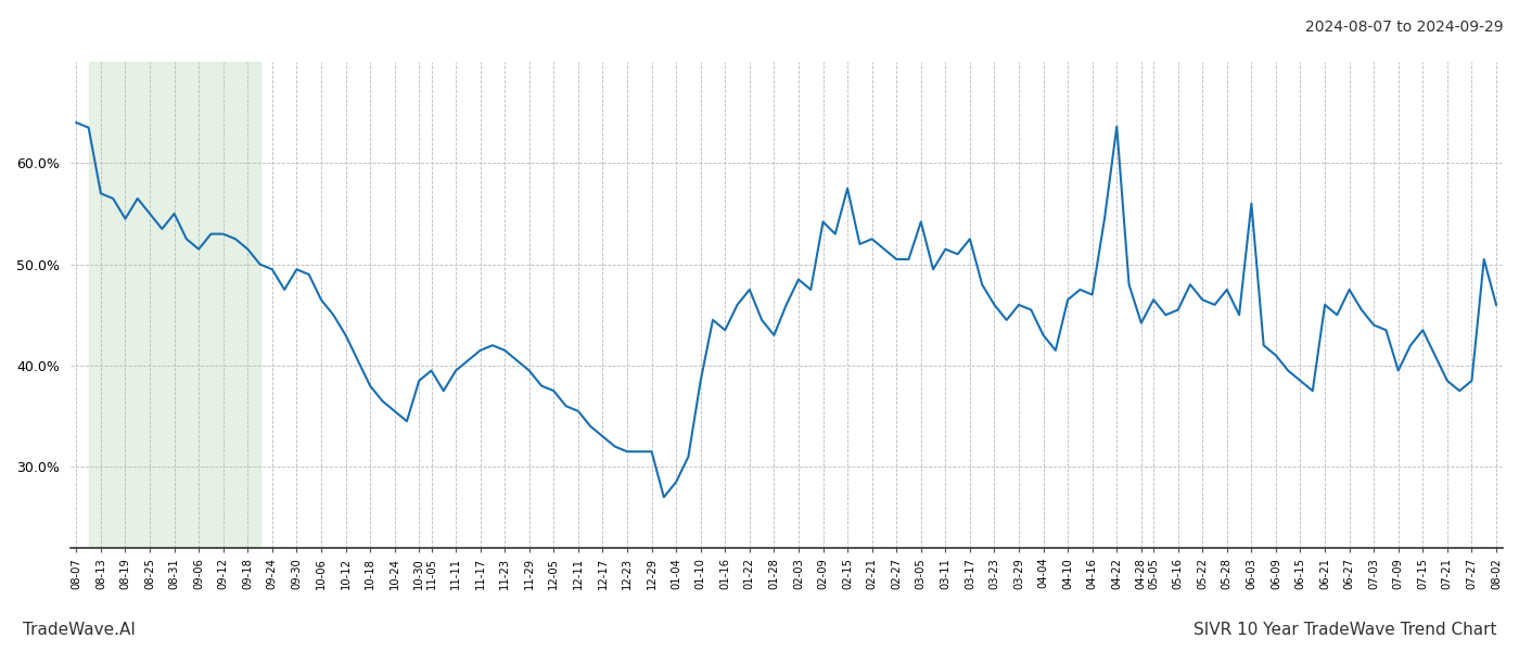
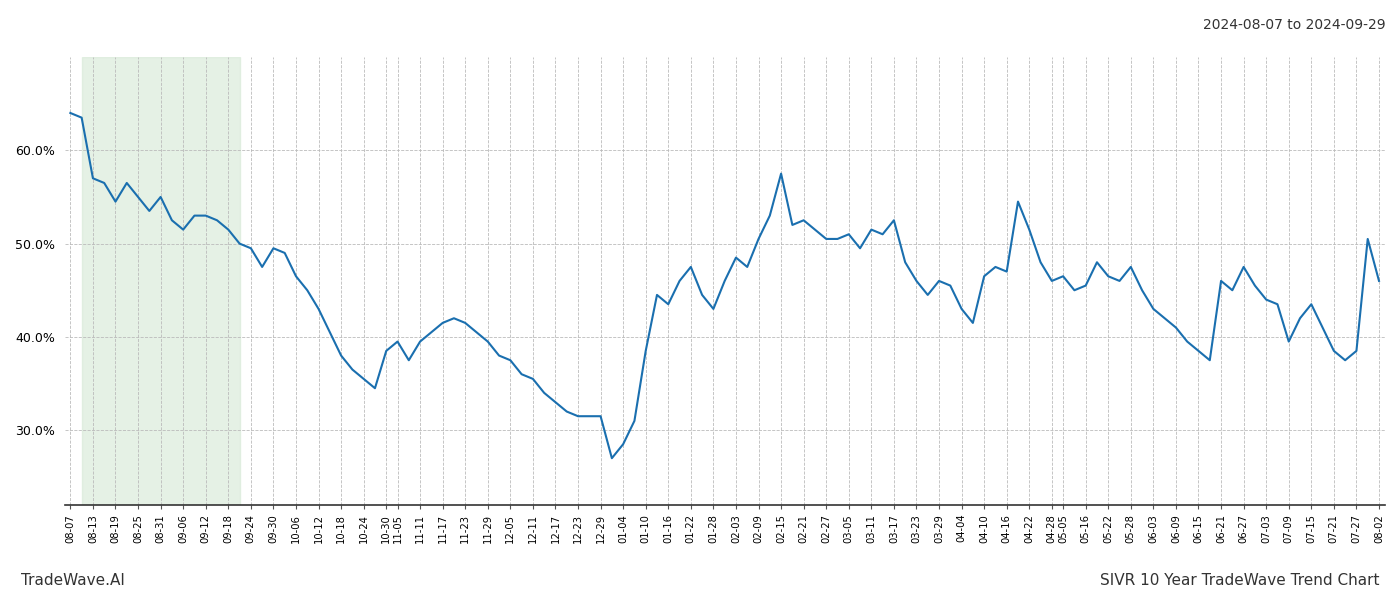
02-09: 54.2% -> 50.5%
03-05: 54.2% -> 51.0%
04-22: 63.6% -> 51.5%
04-28: 44.2% -> 46.0%
06-03: 56.0% -> 43.0%
